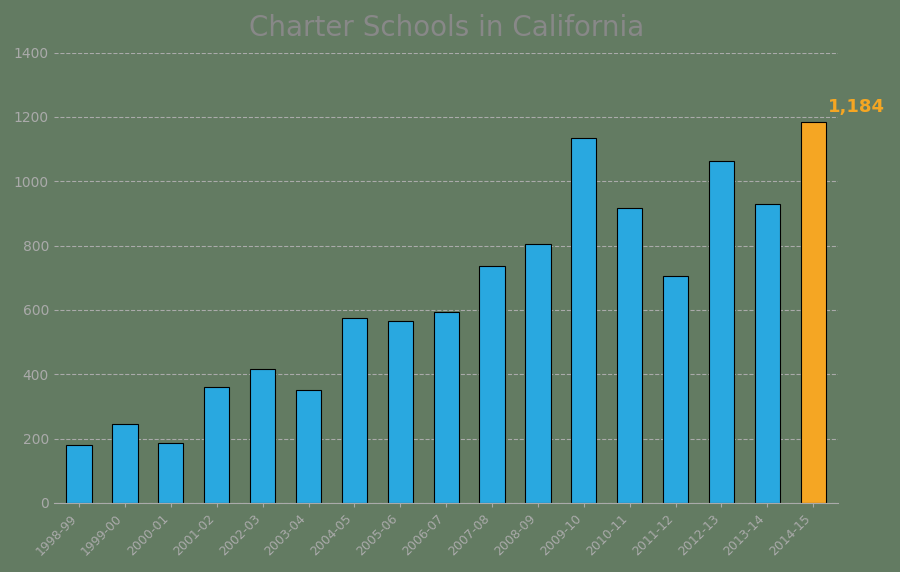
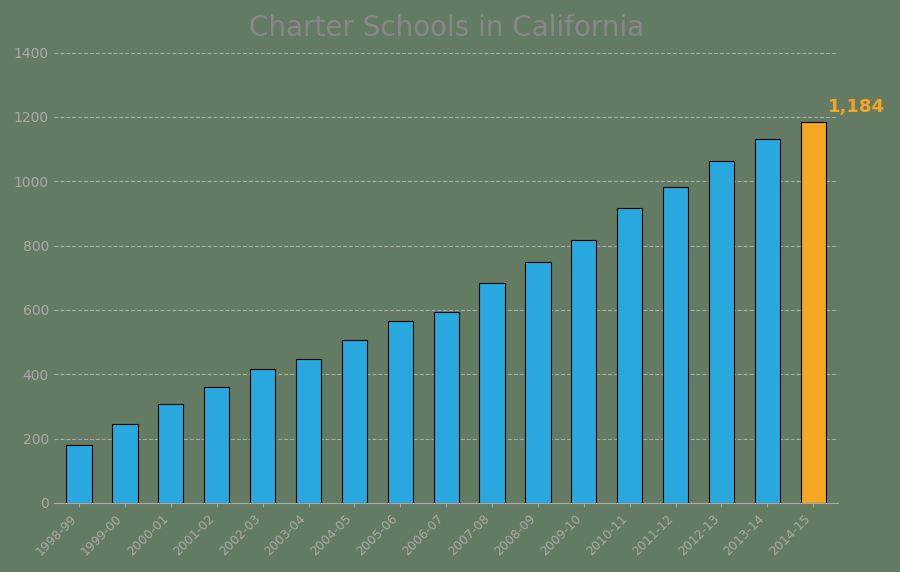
2000-01: 185 -> 306
2003-04: 350 -> 448
2004-05: 575 -> 507
2007-08: 735 -> 682
2008-09: 805 -> 748
2009-10: 1135 -> 818
2011-12: 705 -> 983
2013-14: 930 -> 1130
